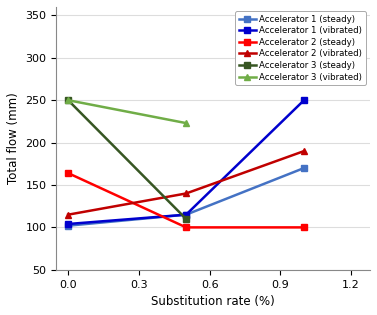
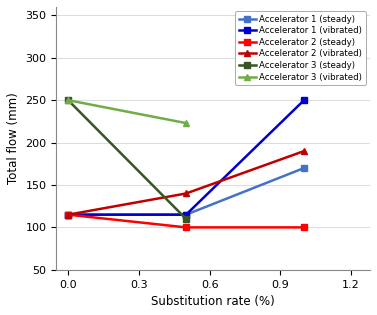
Accelerator 1 (steady)/0.0: 102 -> 115
Accelerator 1 (vibrated)/0.0: 104 -> 115
Accelerator 2 (steady)/0.0: 164 -> 115
